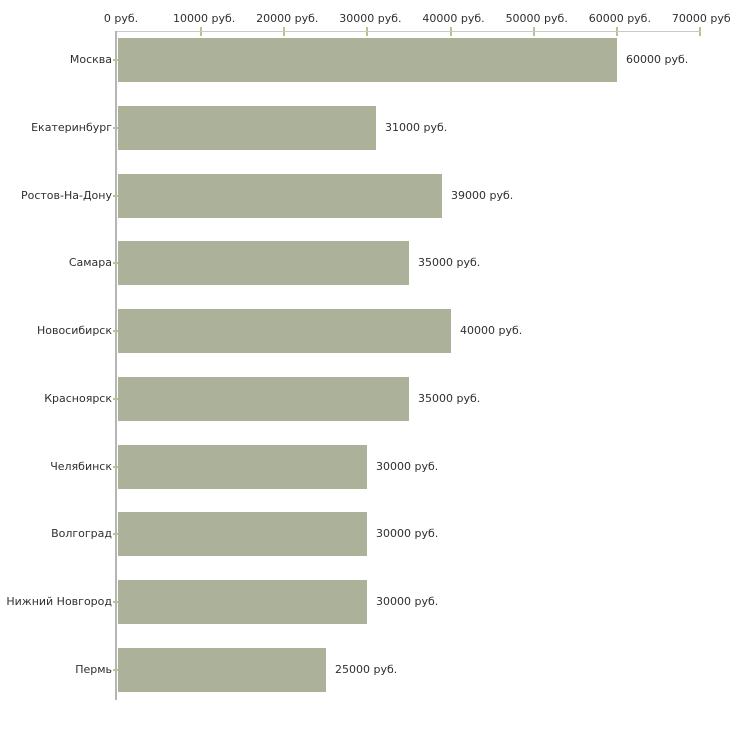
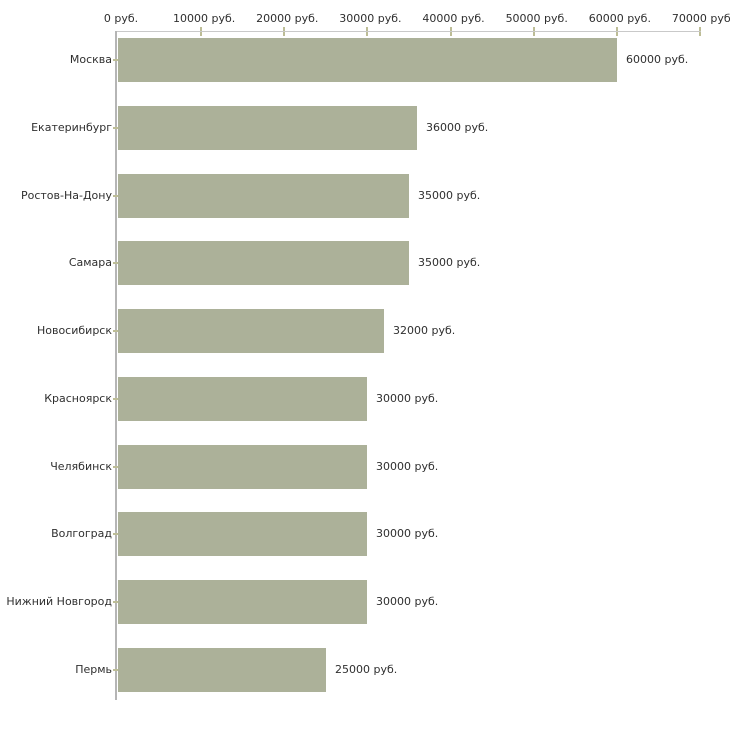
Екатеринбург: 31000 -> 36000
Ростов-На-Дону: 39000 -> 35000
Новосибирск: 40000 -> 32000
Красноярск: 35000 -> 30000
